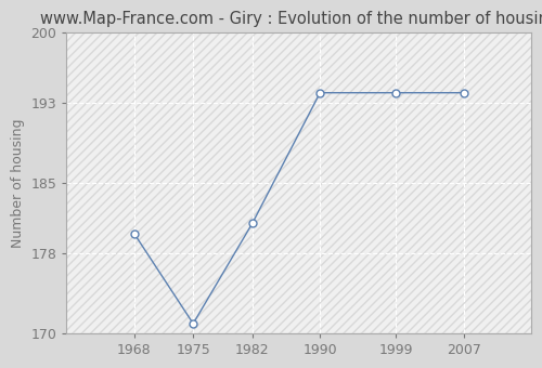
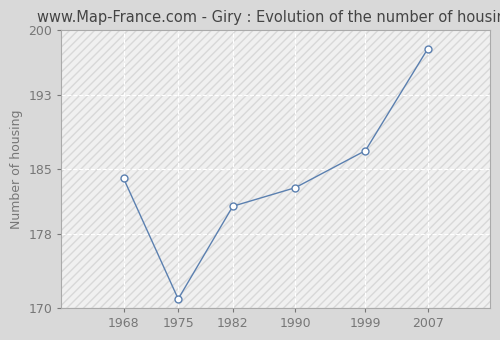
1968: 180 -> 184
1990: 194 -> 183
1999: 194 -> 187
2007: 194 -> 198
